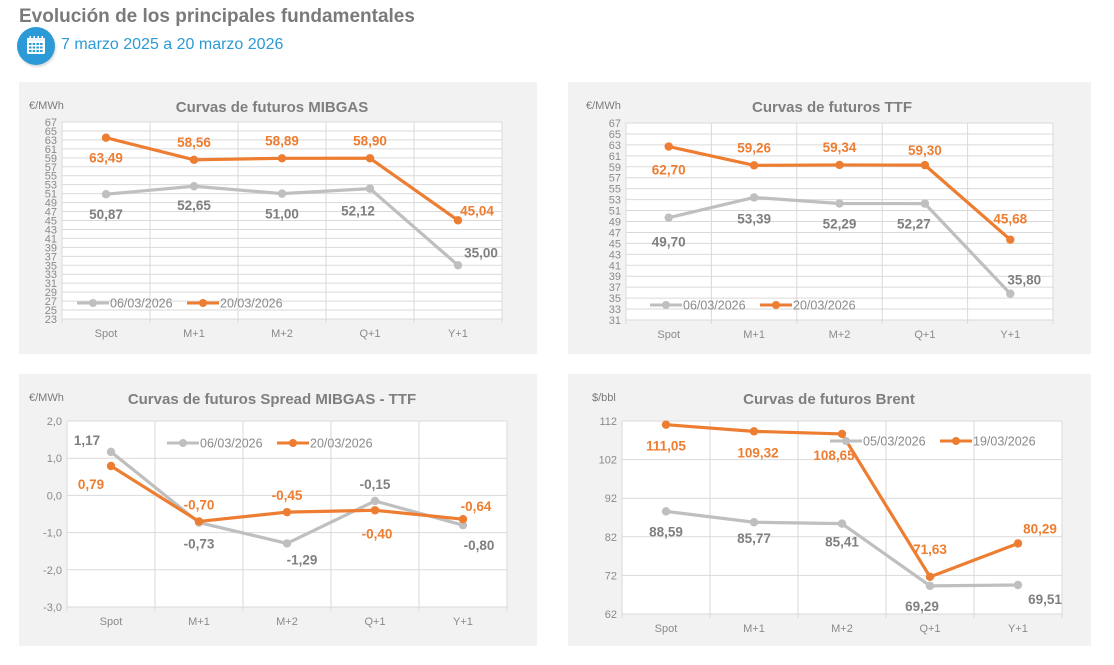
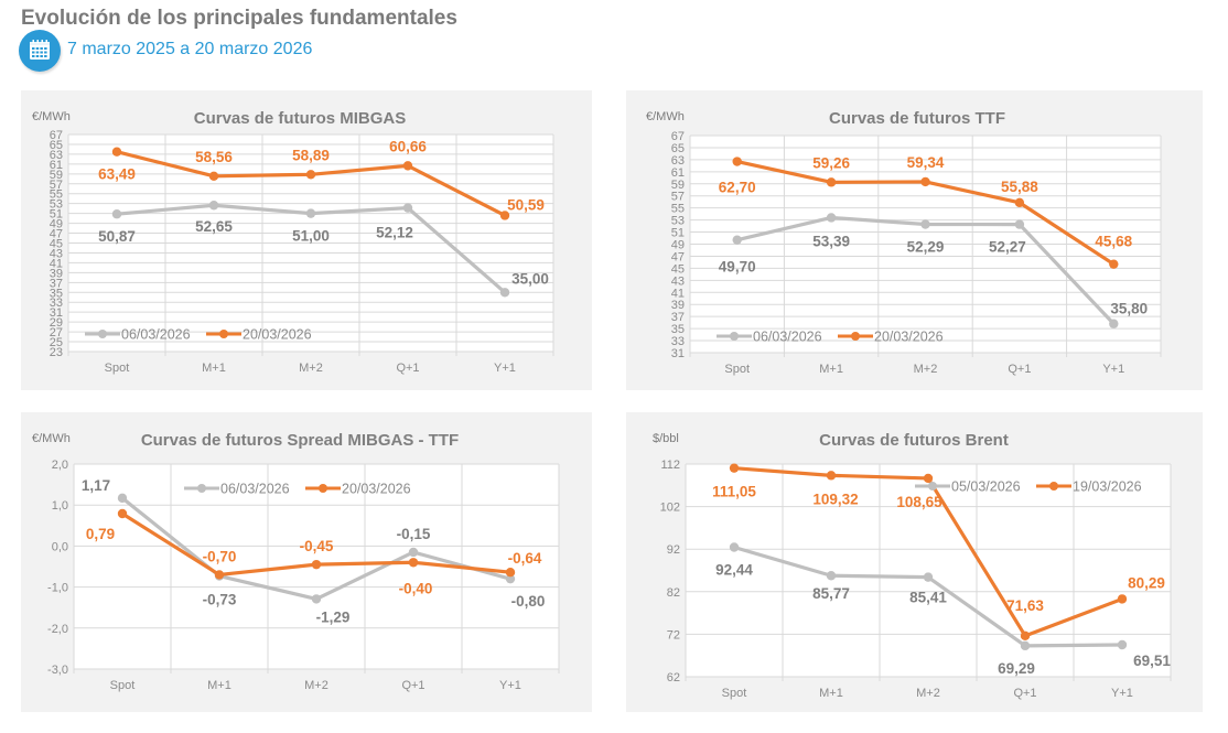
Curvas de futuros MIBGAS/20/03/2026/Q+1: 58,90 -> 60,66
Curvas de futuros MIBGAS/20/03/2026/Y+1: 45,04 -> 50,59
Curvas de futuros TTF/20/03/2026/Q+1: 59,30 -> 55,88
Curvas de futuros Brent/05/03/2026/Spot: 88,59 -> 92,44
